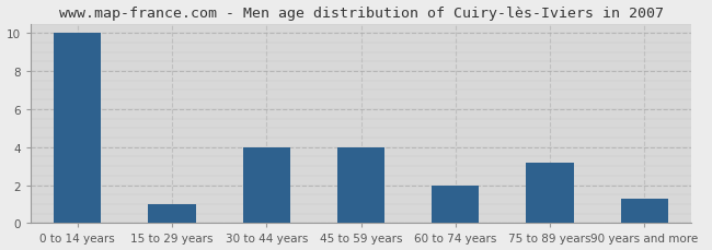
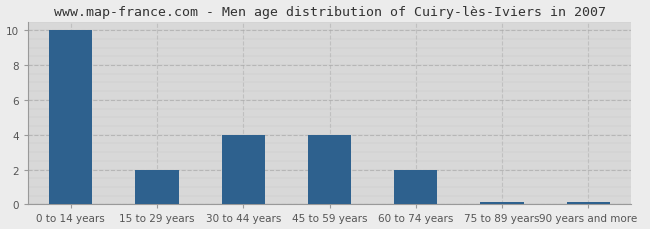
15 to 29 years: 1.0 -> 2.0
75 to 89 years: 3.2 -> 0.1
90 years and more: 1.3 -> 0.1
